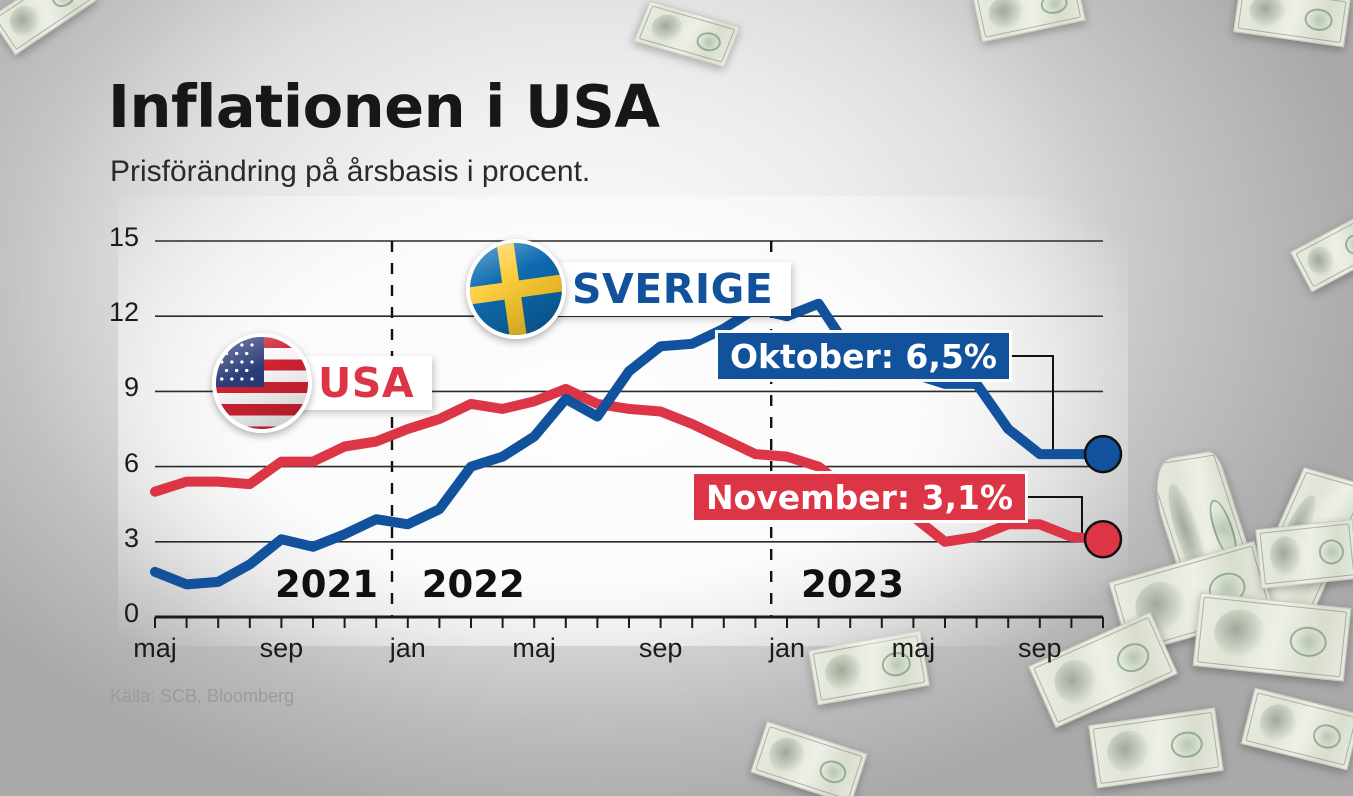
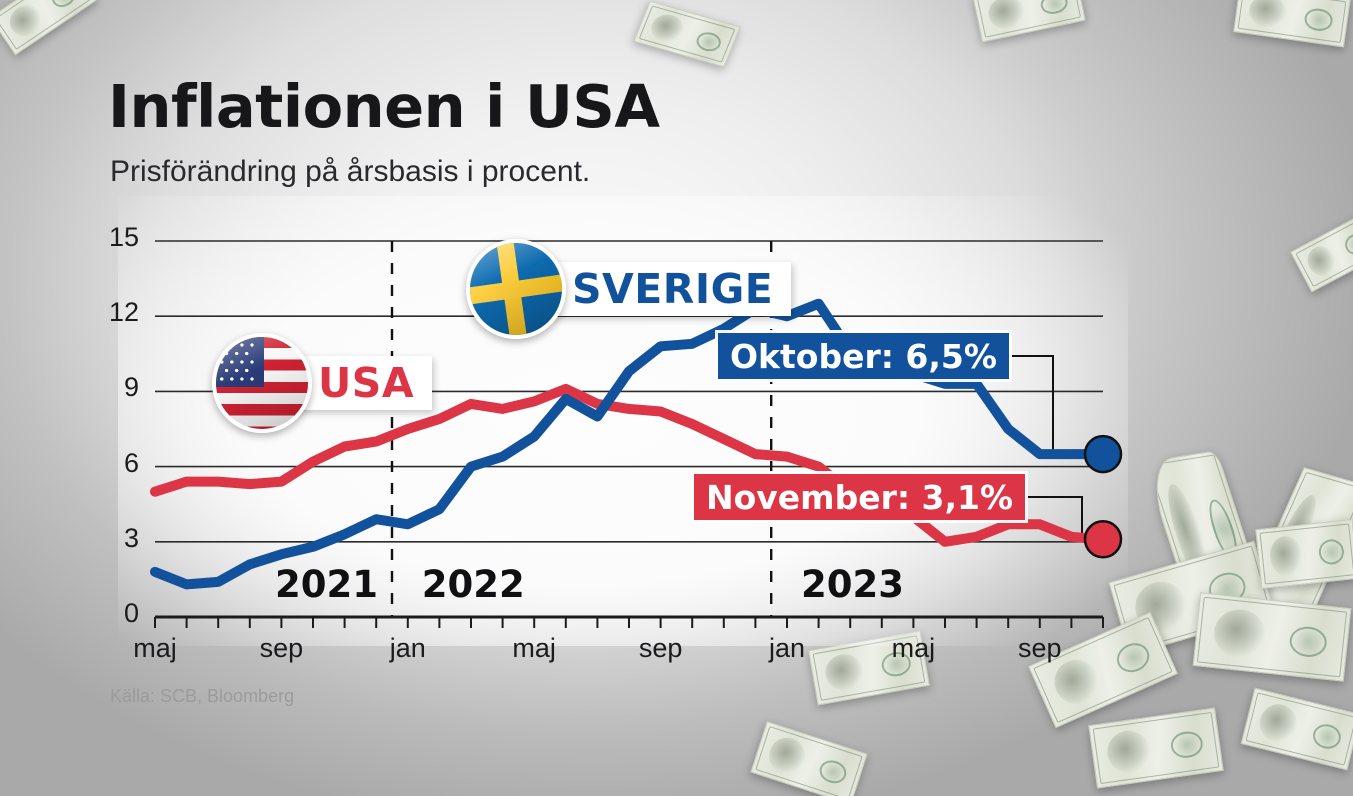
USA/sep 2021: 6.2 -> 5.4
SVERIGE/sep 2021: 3.1 -> 2.5
